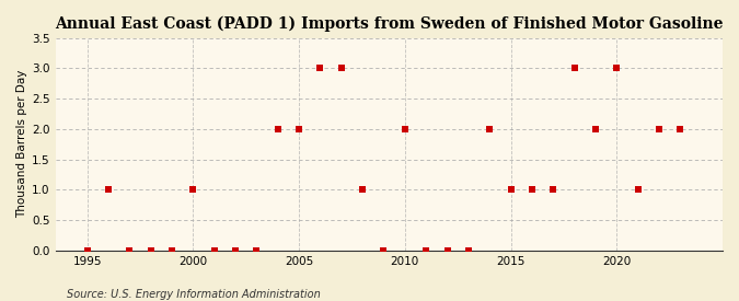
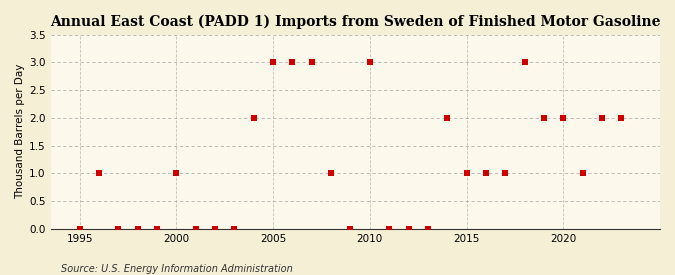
2005: 2 -> 3
2010: 2 -> 3
2020: 3 -> 2
